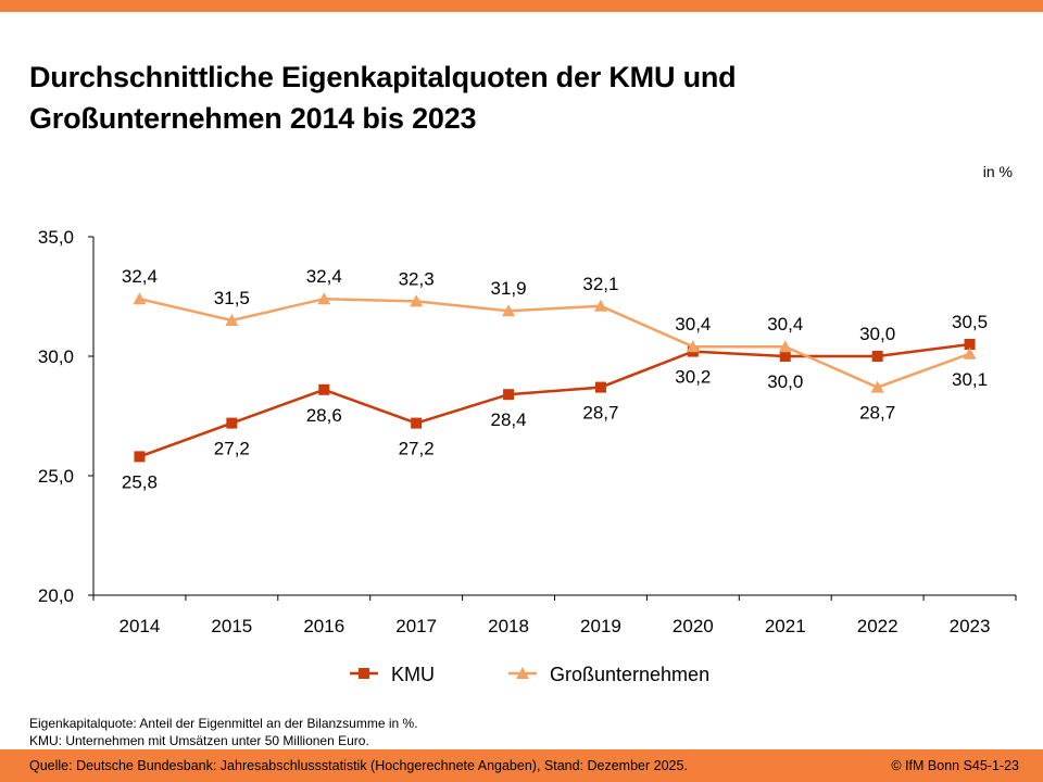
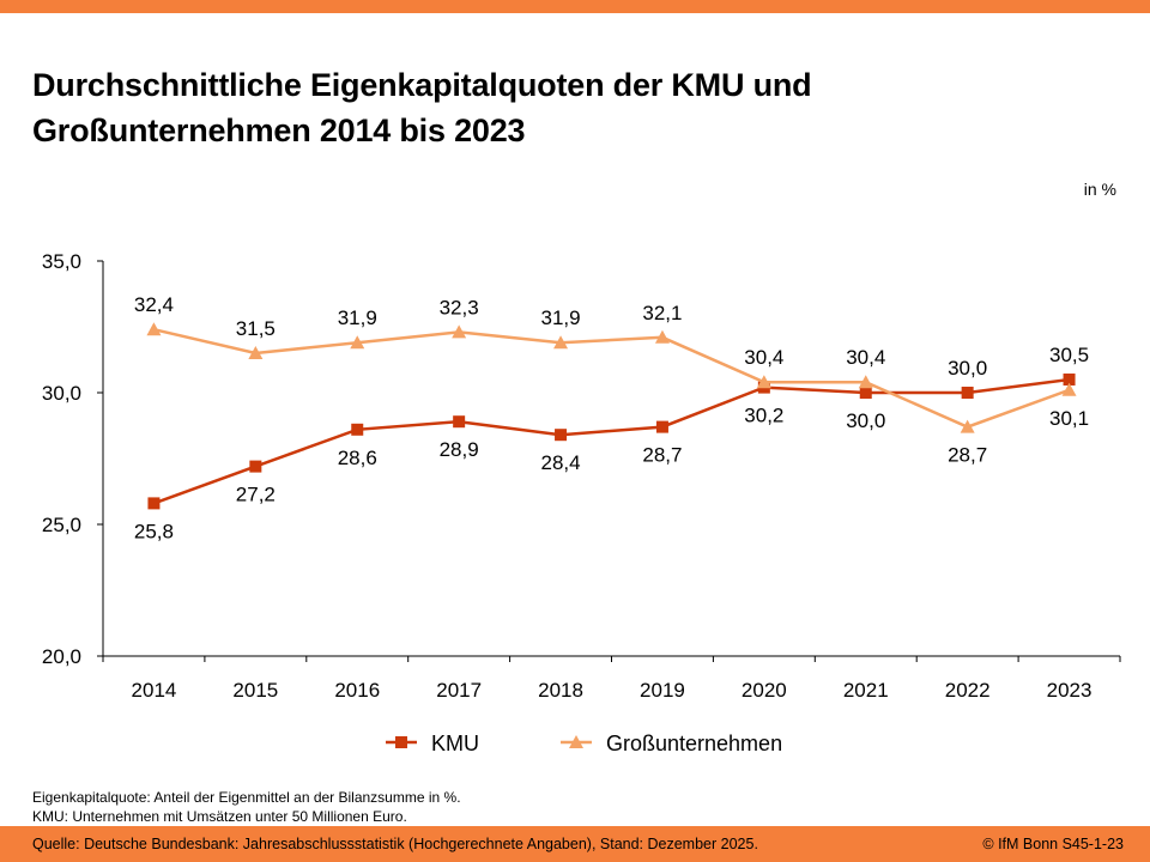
Großunternehmen/2016: 32,4 -> 31,9
KMU/2017: 27,2 -> 28,9
